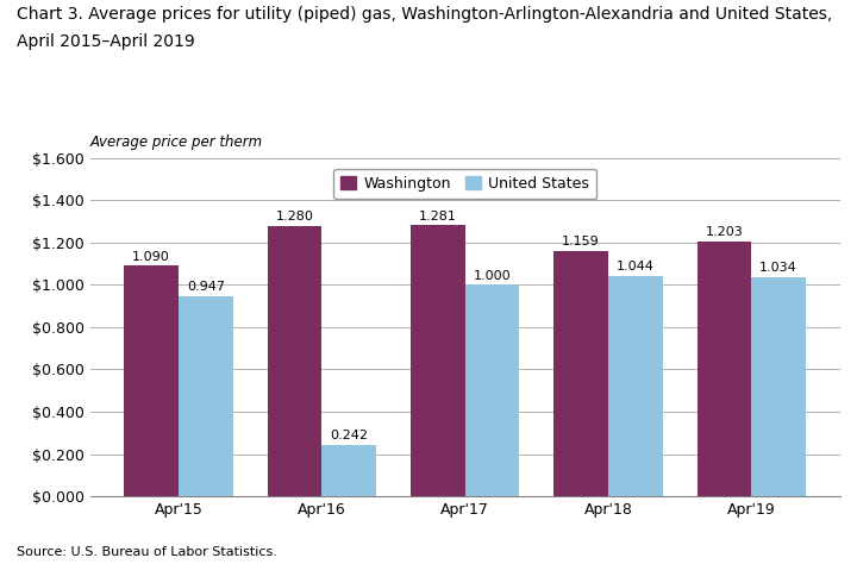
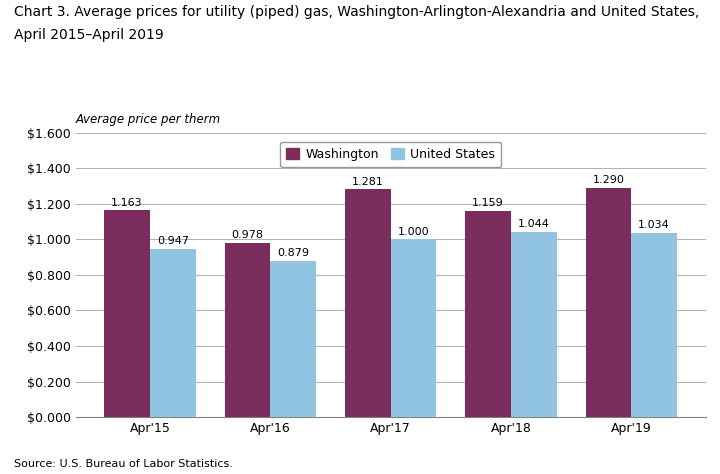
Washington/Apr'15: 1.090 -> 1.163
Washington/Apr'16: 1.280 -> 0.978
United States/Apr'16: 0.242 -> 0.879
Washington/Apr'19: 1.203 -> 1.290
